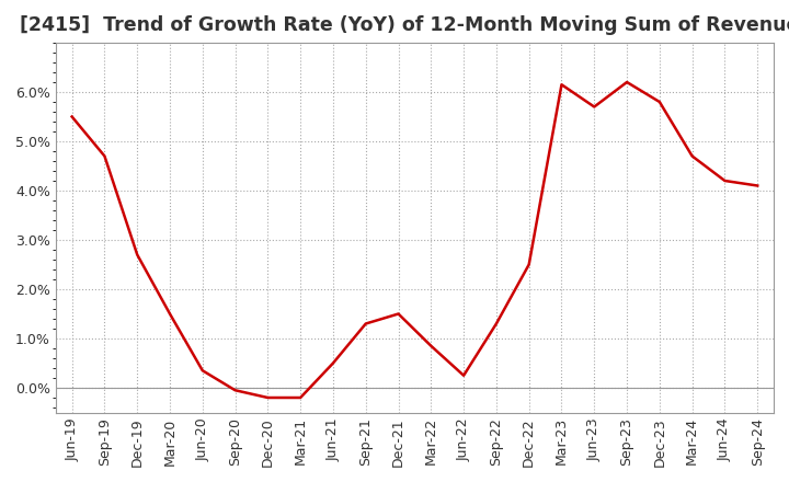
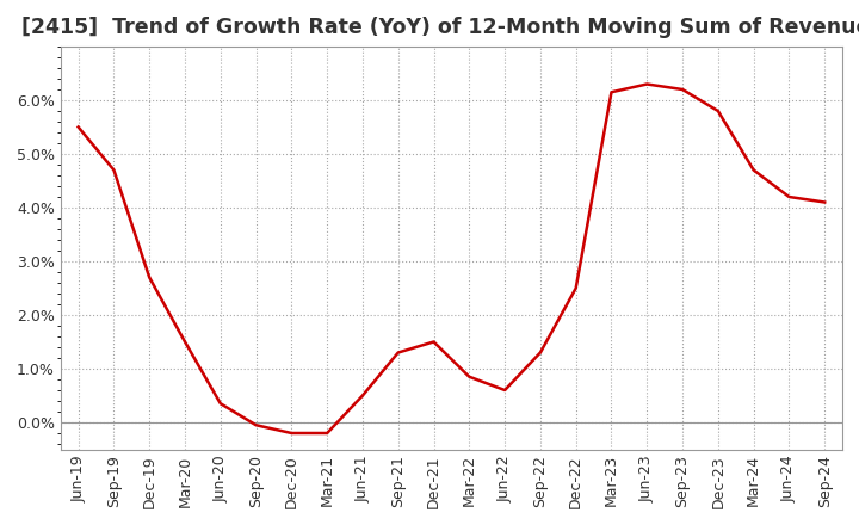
Jun-22: 0.25% -> 0.60%
Jun-23: 5.70% -> 6.30%
